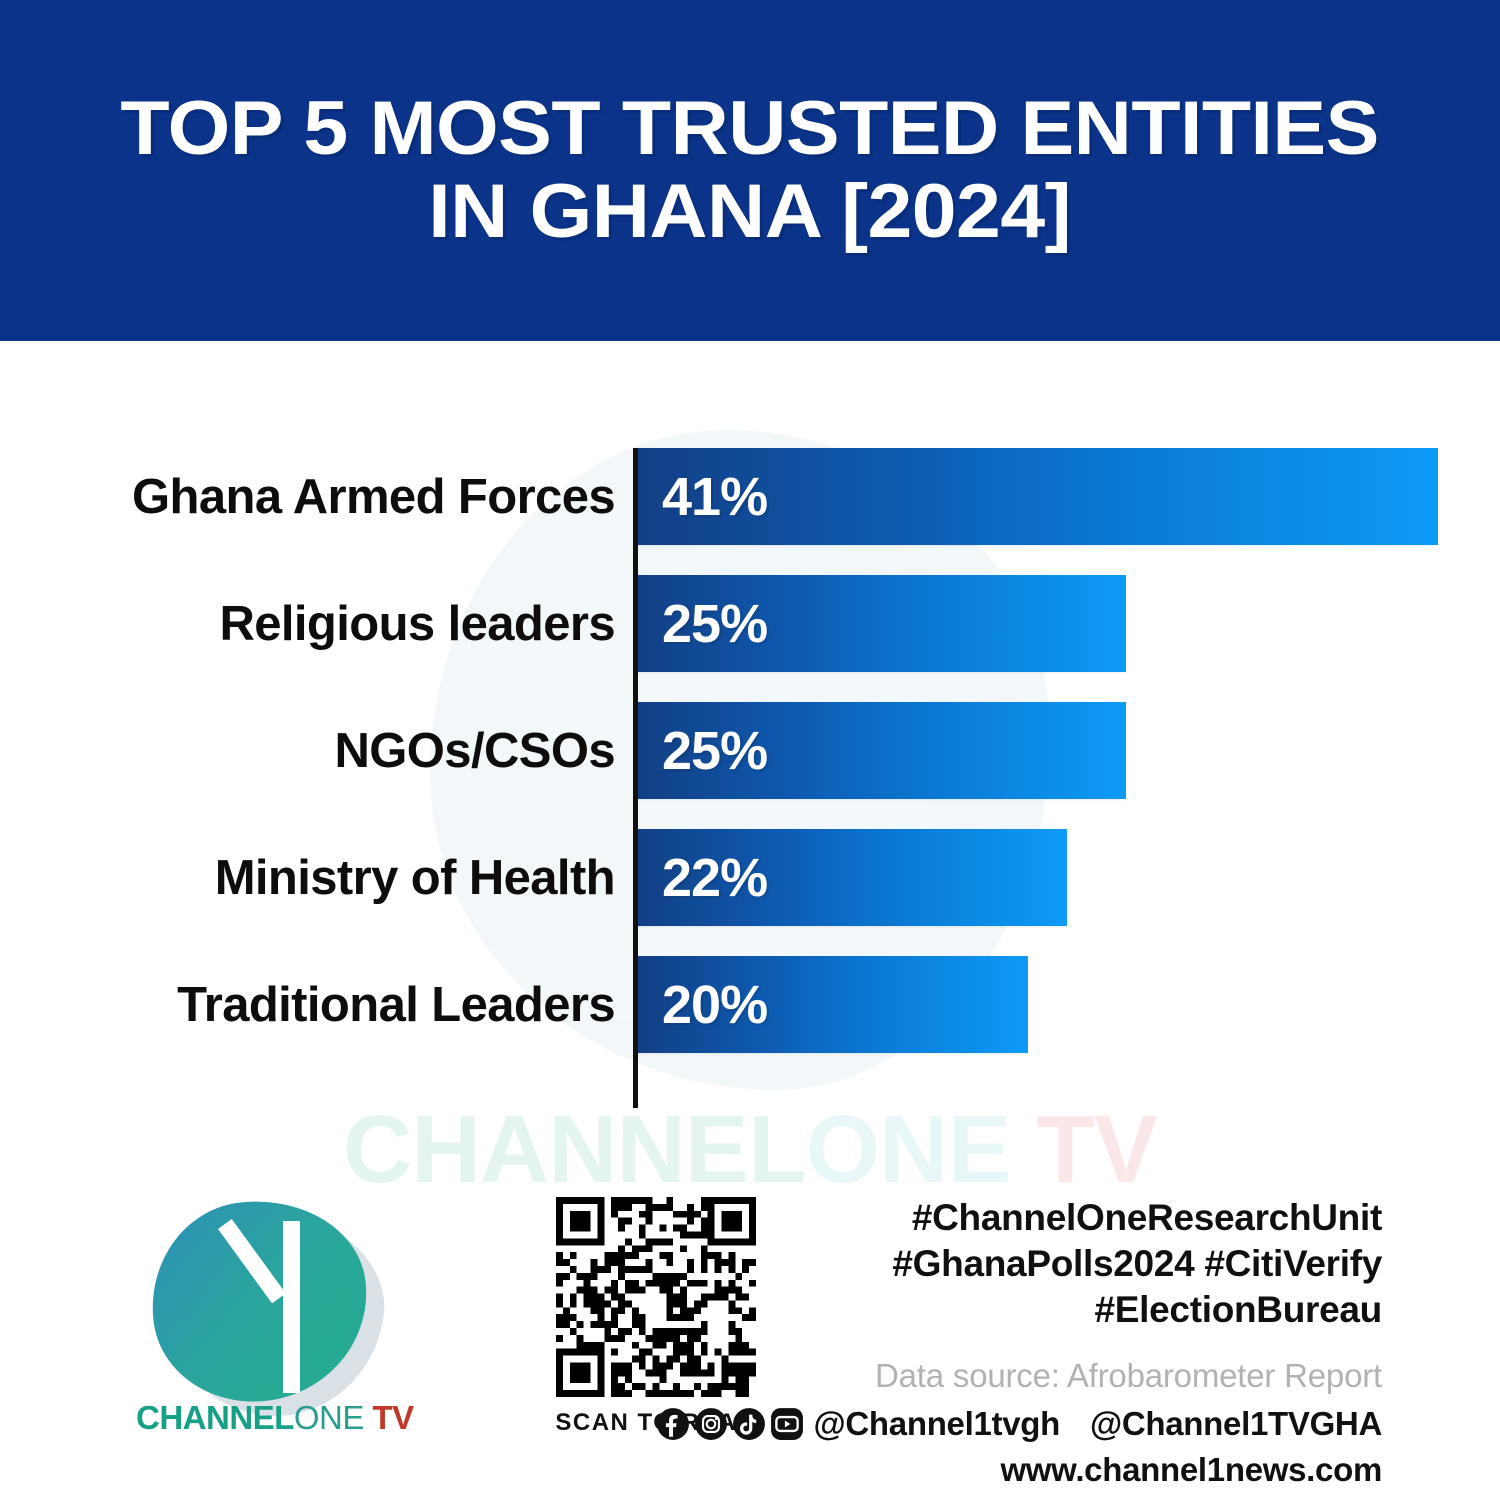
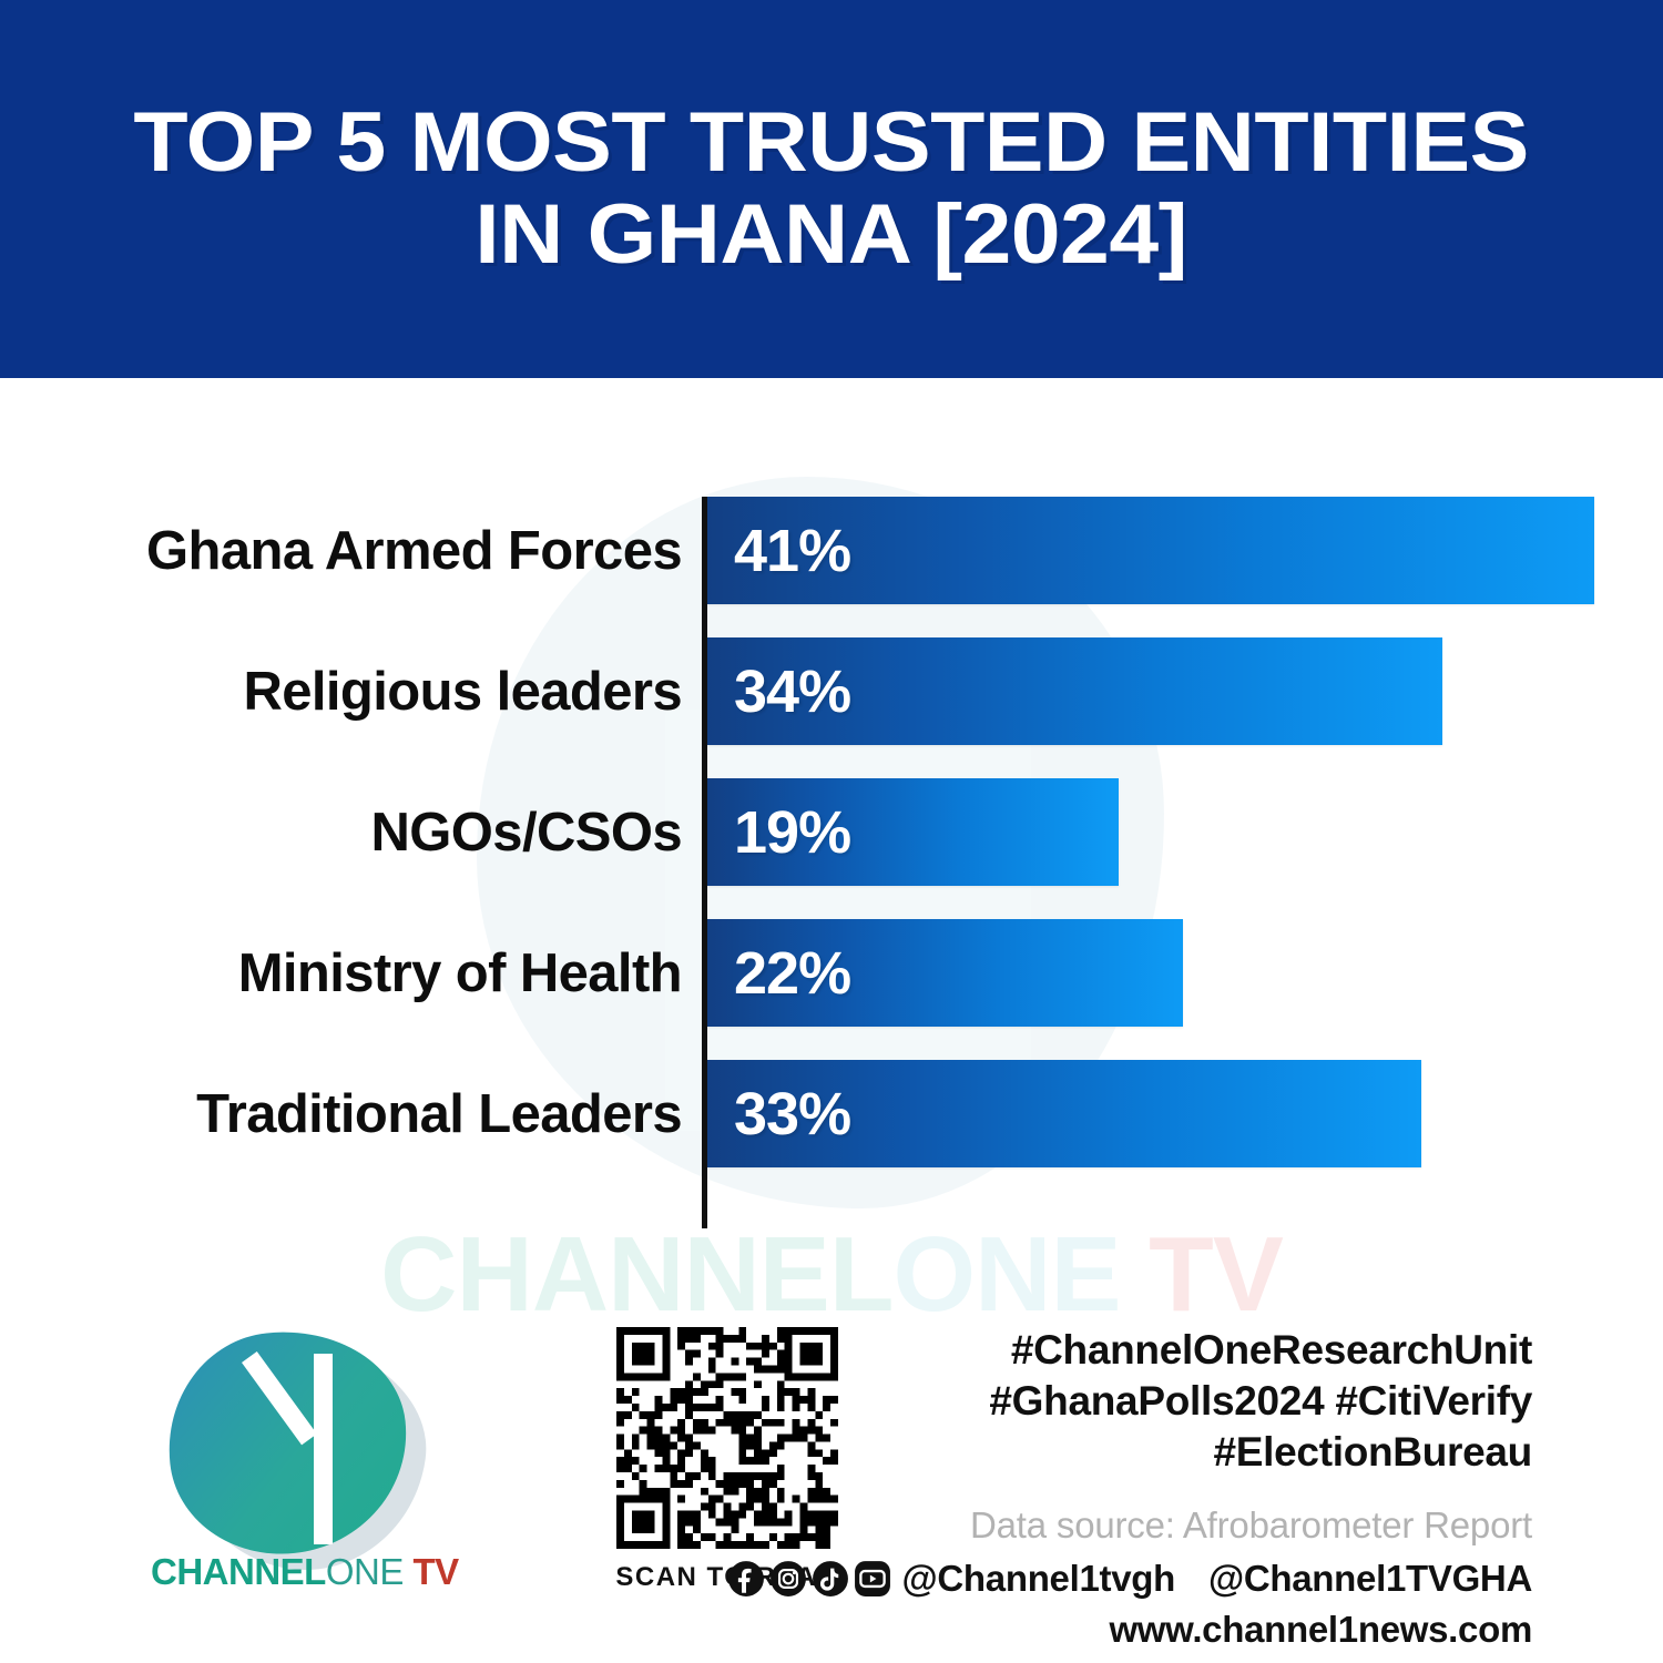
Religious leaders: 25% -> 34%
NGOs/CSOs: 25% -> 19%
Traditional Leaders: 20% -> 33%
